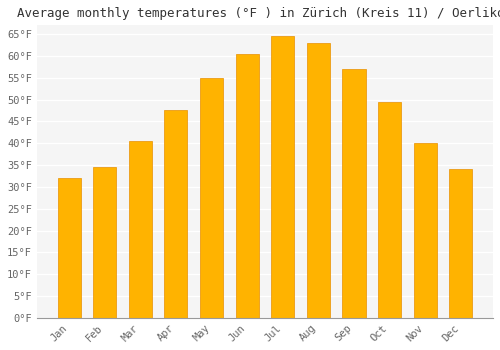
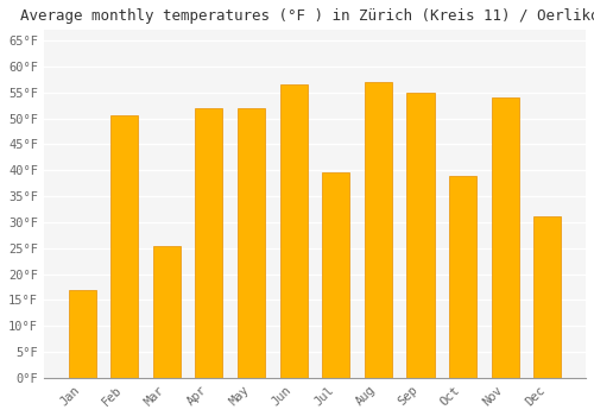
Jan: 32.0°F -> 17.0°F
Feb: 34.5°F -> 50.5°F
Mar: 40.5°F -> 25.5°F
Apr: 47.5°F -> 52.0°F
May: 55.0°F -> 52.0°F
Jun: 60.5°F -> 56.5°F
Jul: 64.5°F -> 39.5°F
Aug: 63.0°F -> 57.0°F
Sep: 57.0°F -> 55.0°F
Oct: 49.5°F -> 39.0°F
Nov: 40.0°F -> 54.0°F
Dec: 34.0°F -> 31.0°F
